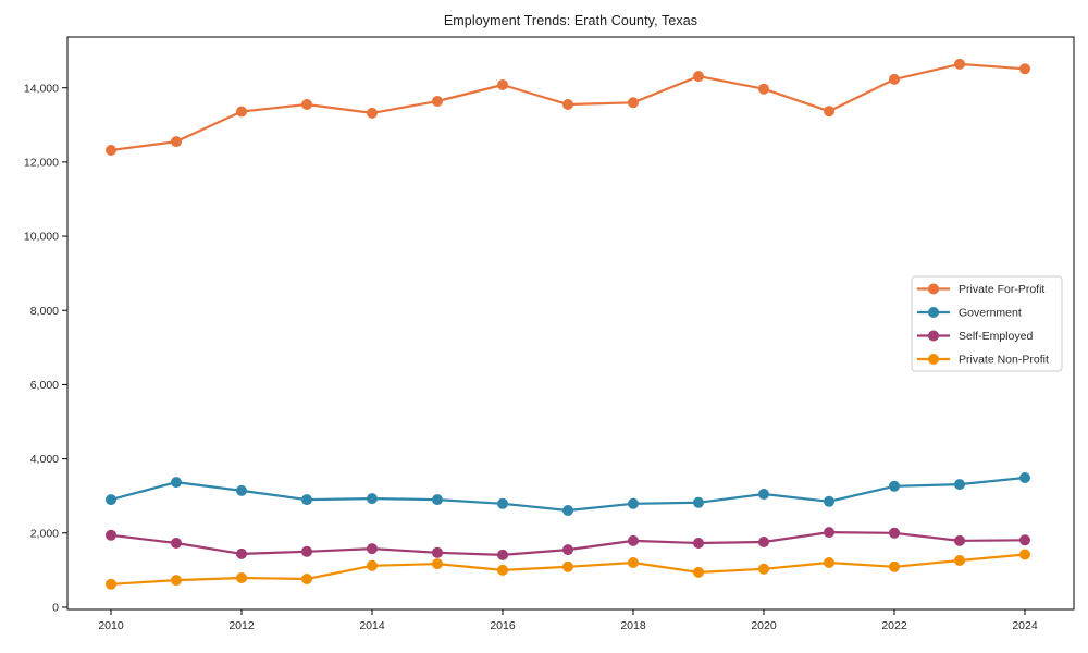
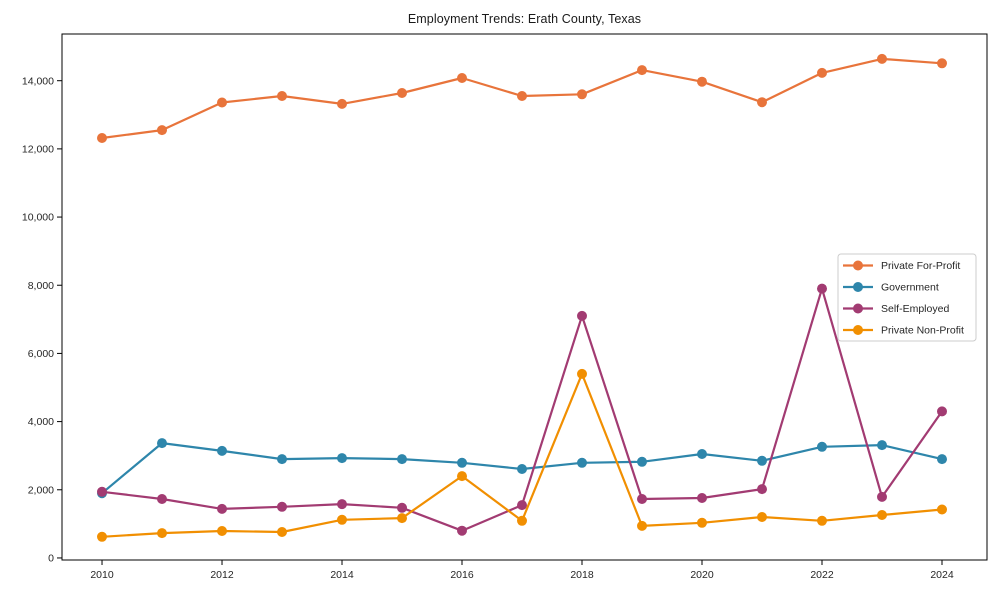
Government/2010: 2900 -> 1900
Self-Employed/2016: 1400 -> 800
Private Non-Profit/2016: 1000 -> 2400
Self-Employed/2018: 1800 -> 7100
Private Non-Profit/2018: 1200 -> 5400
Self-Employed/2022: 2000 -> 7900
Government/2024: 3500 -> 2900
Self-Employed/2024: 1800 -> 4300
